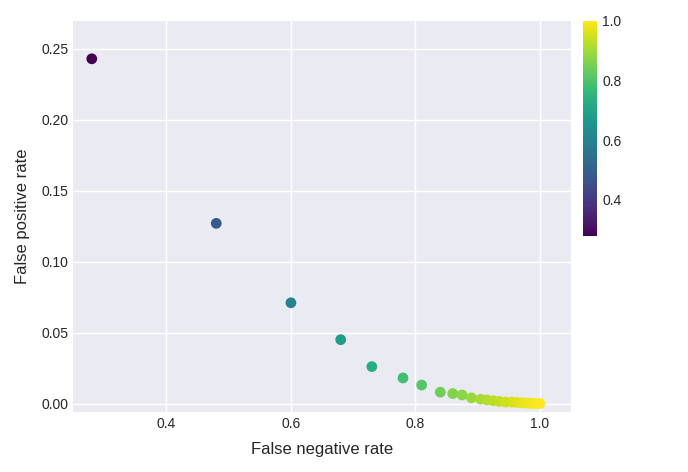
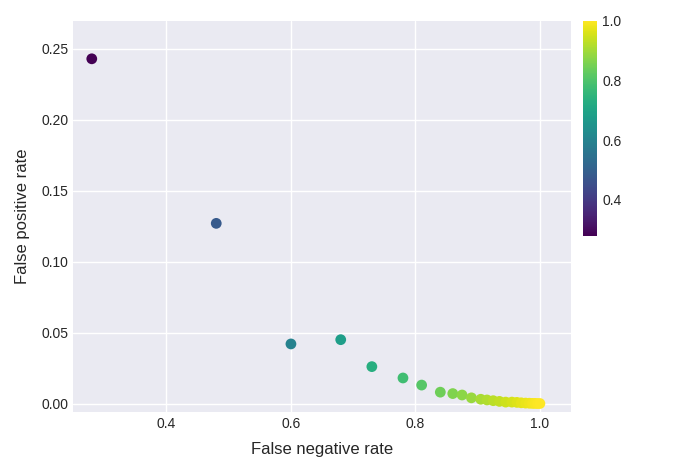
0.6: 0.071 -> 0.042
